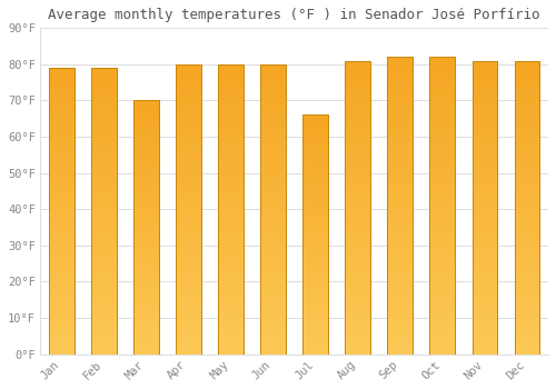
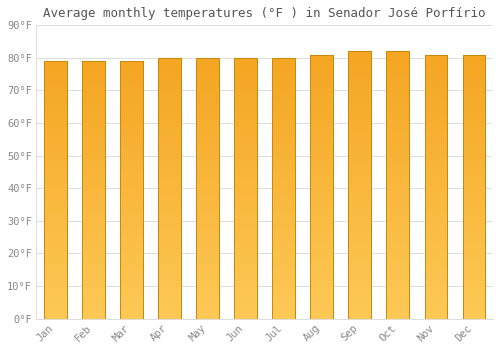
Mar: 70°F -> 79°F
Jul: 66°F -> 80°F
